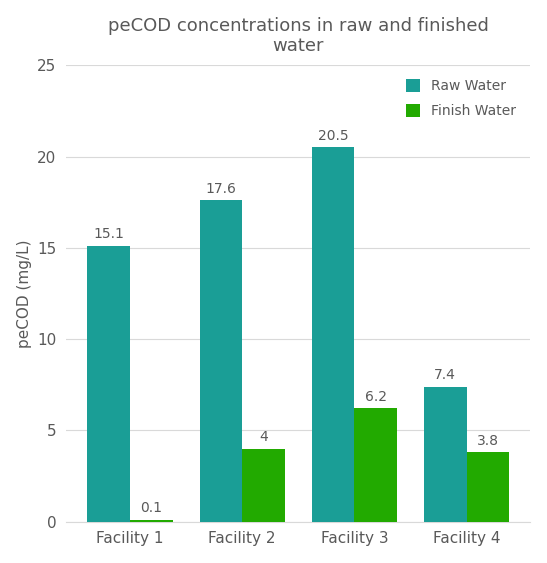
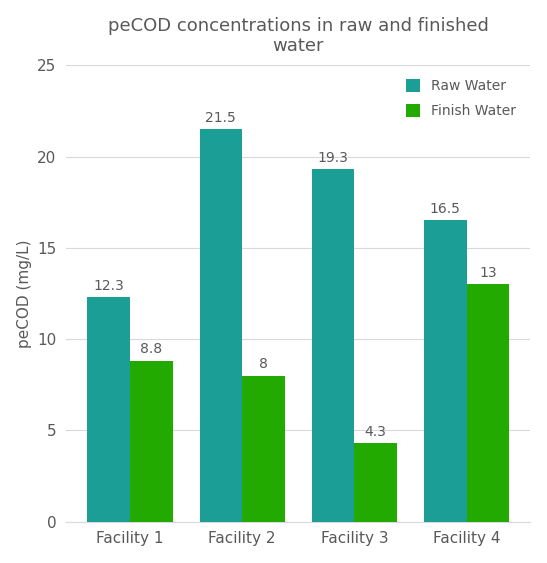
Raw Water/Facility 1: 15.1 -> 12.3
Finish Water/Facility 1: 0.1 -> 8.8
Raw Water/Facility 2: 17.6 -> 21.5
Finish Water/Facility 2: 4 -> 8
Raw Water/Facility 3: 20.5 -> 19.3
Finish Water/Facility 3: 6.2 -> 4.3
Raw Water/Facility 4: 7.4 -> 16.5
Finish Water/Facility 4: 3.8 -> 13
